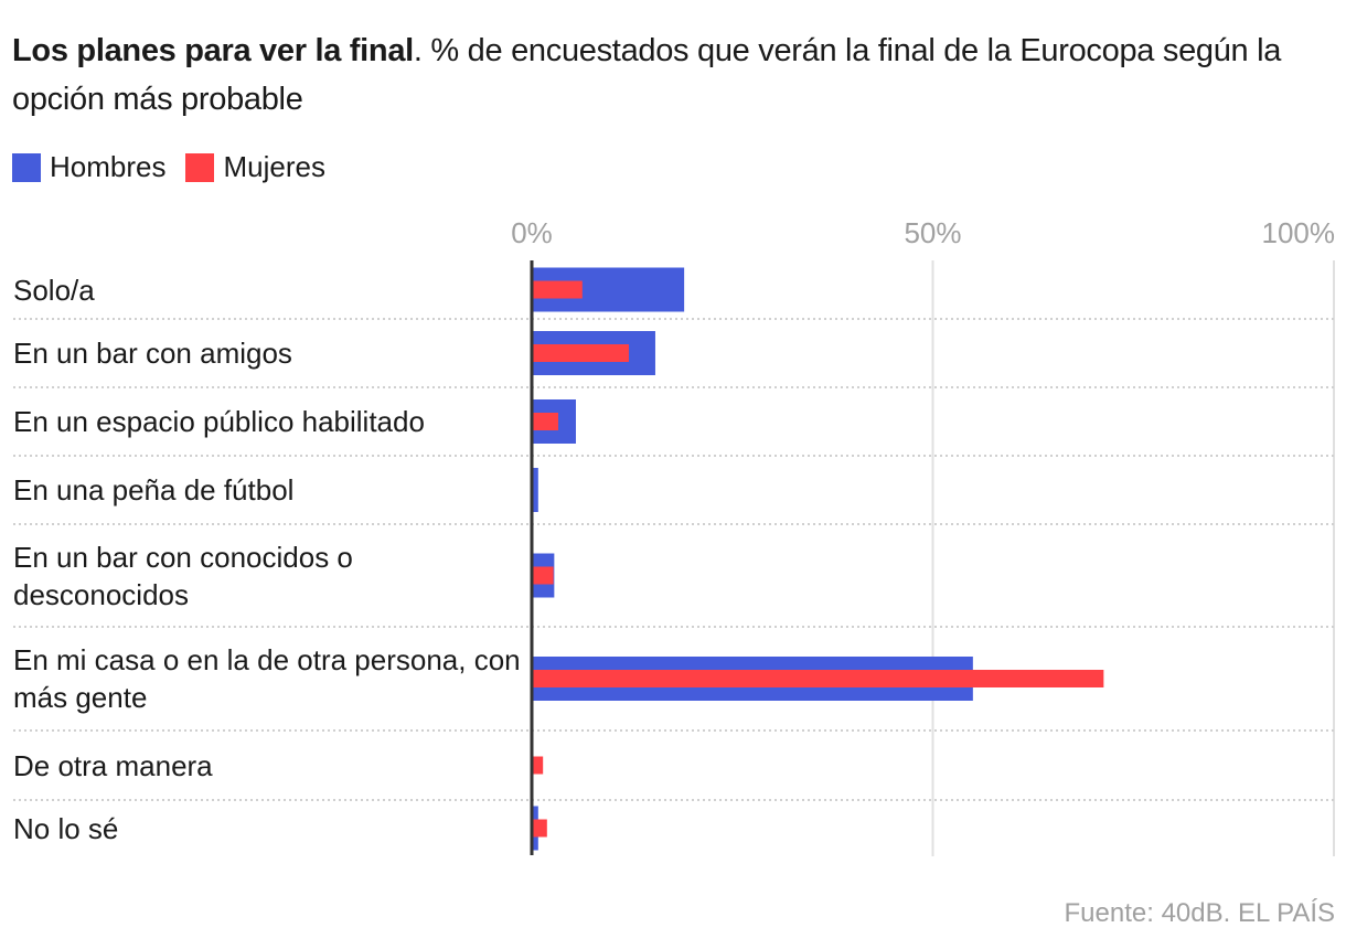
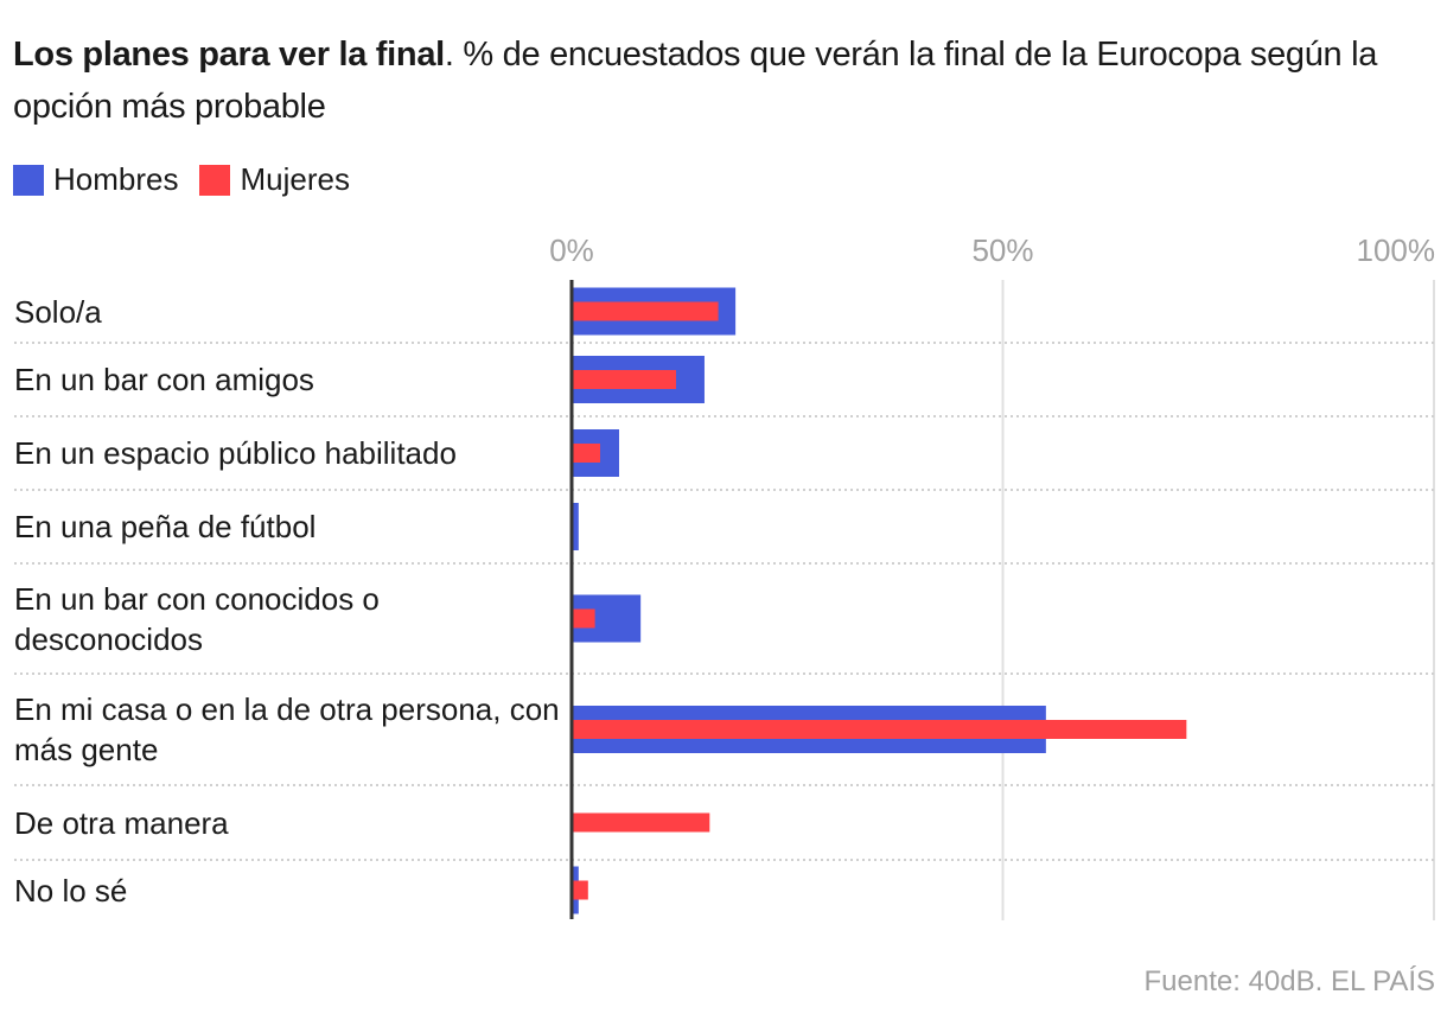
Mujeres/Solo/a: 6% -> 17%
Hombres/En un bar con conocidos o desconocidos: 3% -> 8%
Mujeres/De otra manera: 1% -> 16%
